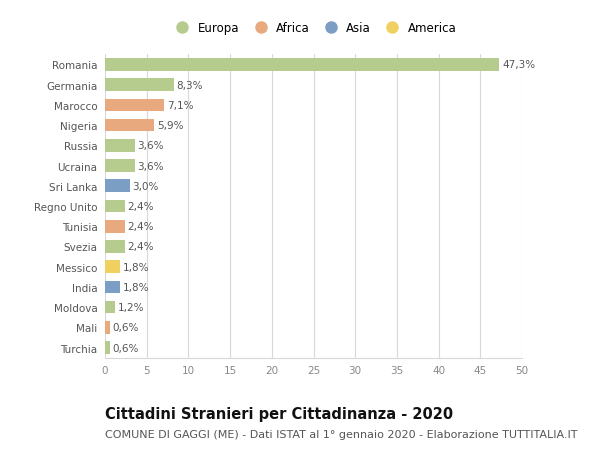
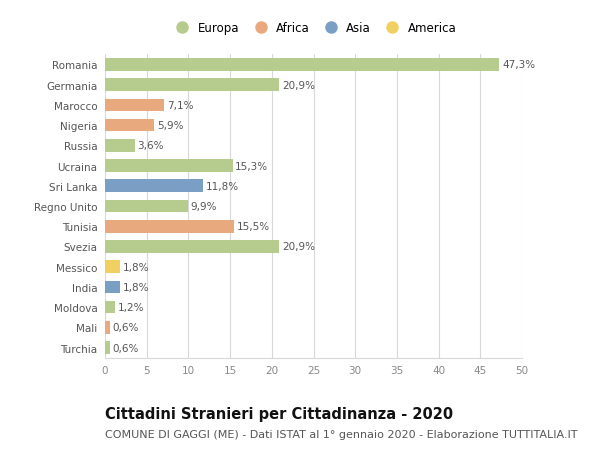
Germania: 8,3% -> 20,9%
Ucraina: 3,6% -> 15,3%
Sri Lanka: 3,0% -> 11,8%
Regno Unito: 2,4% -> 9,9%
Tunisia: 2,4% -> 15,5%
Svezia: 2,4% -> 20,9%
